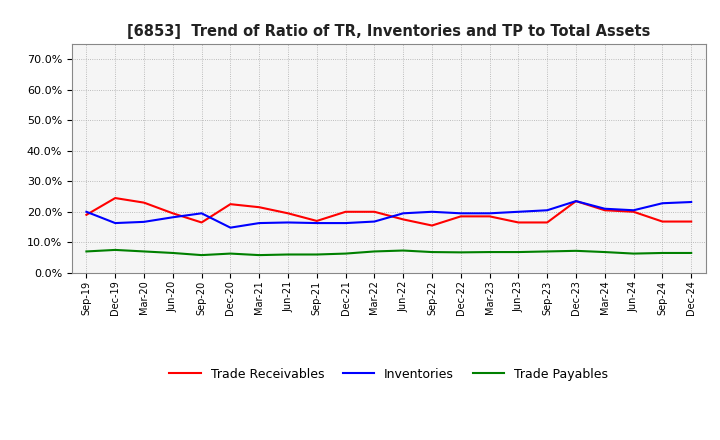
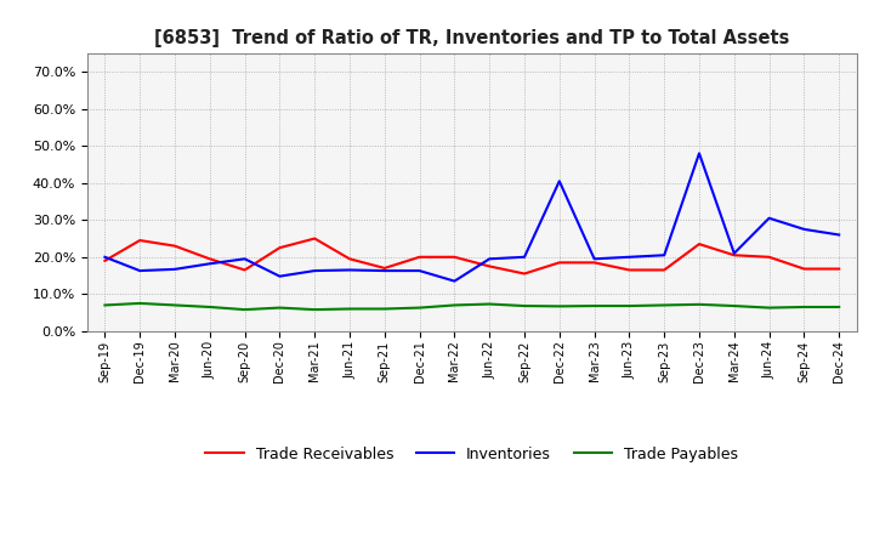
Trade Receivables/Mar-21: 21.5% -> 25.0%
Inventories/Mar-22: 16.8% -> 13.5%
Inventories/Dec-22: 19.5% -> 40.5%
Inventories/Dec-23: 23.5% -> 48.0%
Inventories/Jun-24: 20.5% -> 30.5%
Inventories/Sep-24: 22.8% -> 27.5%
Inventories/Dec-24: 23.2% -> 26.0%
